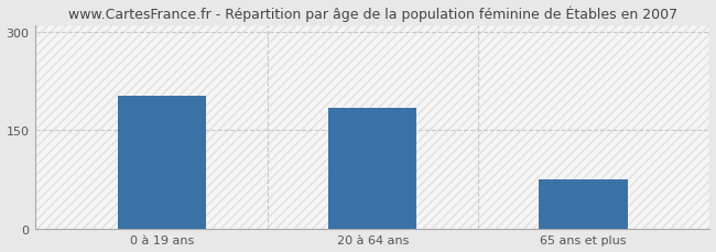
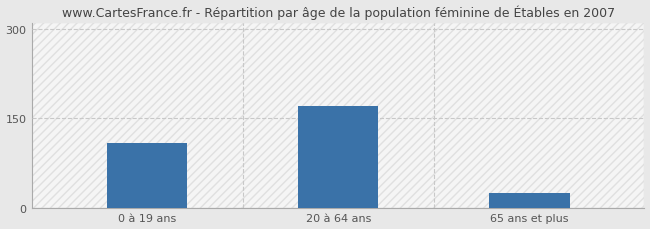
0 à 19 ans: 202 -> 108
20 à 64 ans: 184 -> 170
65 ans et plus: 76 -> 25
